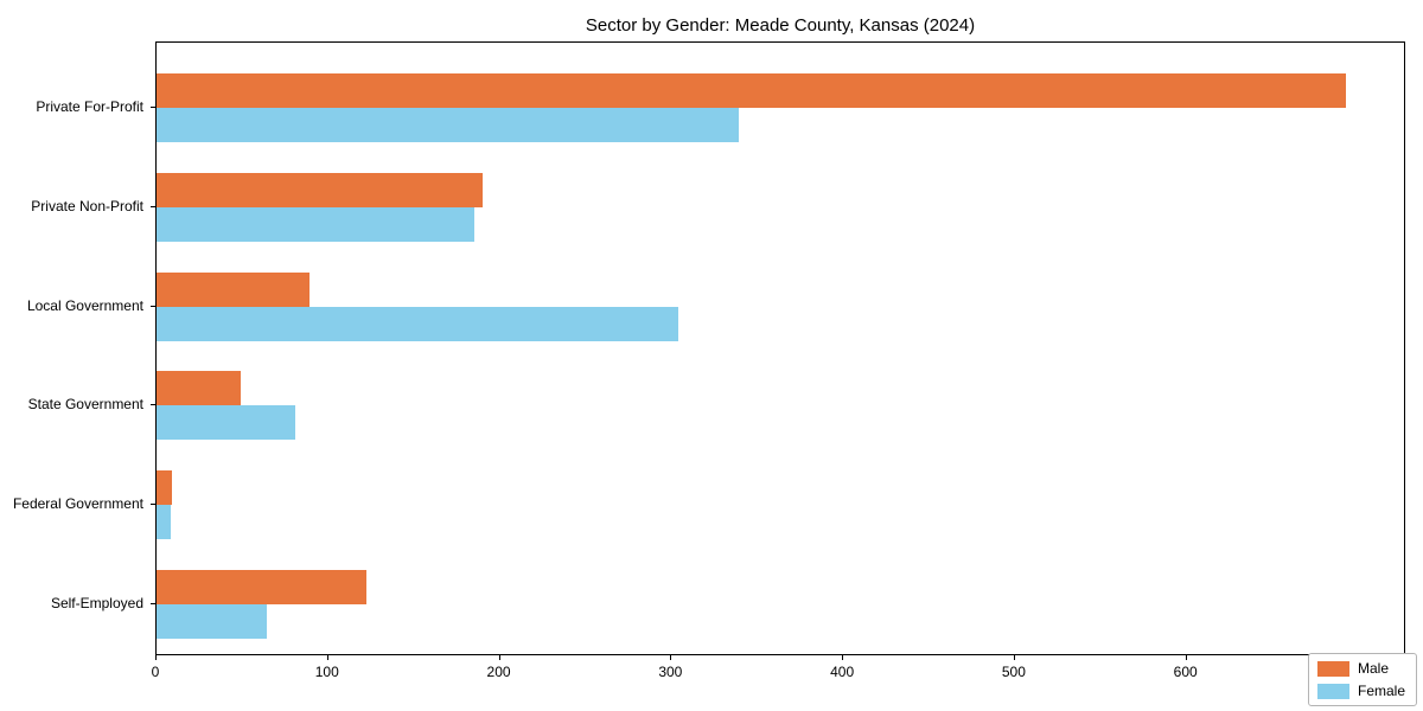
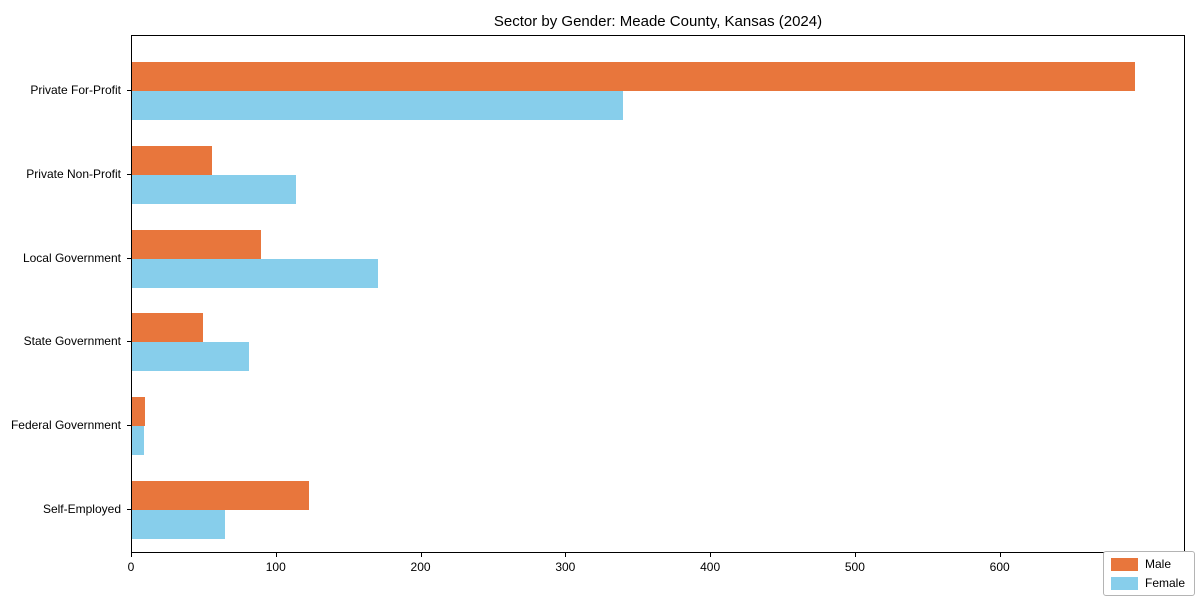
Male/Private Non-Profit: 190 -> 55
Female/Private Non-Profit: 185 -> 113
Female/Local Government: 304 -> 170
